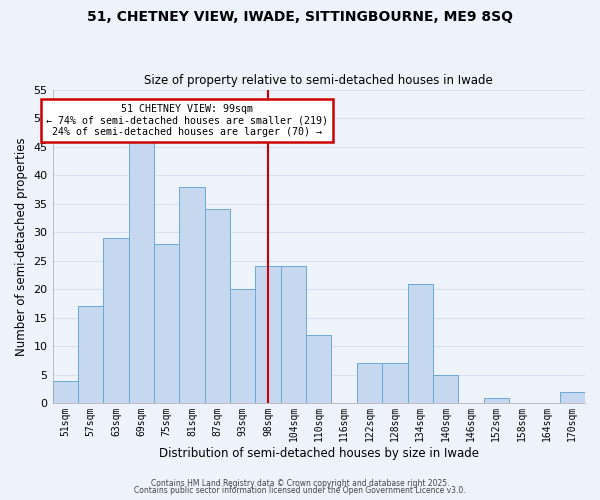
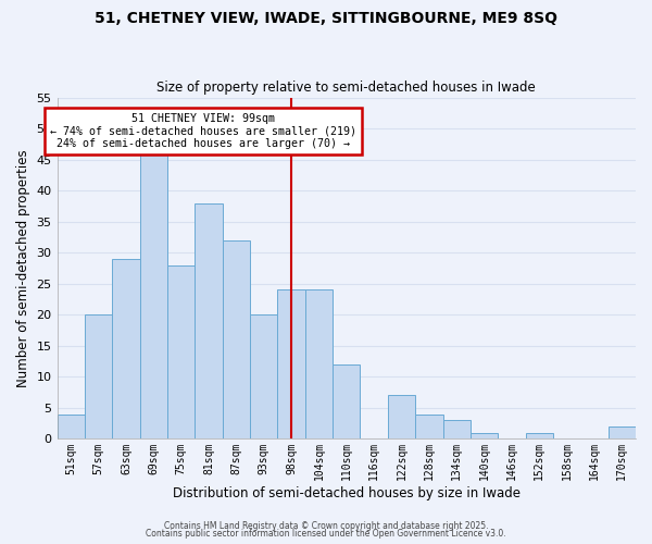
57sqm: 17 -> 20
87sqm: 34 -> 32
128sqm: 7 -> 4
134sqm: 21 -> 3
140sqm: 5 -> 1
